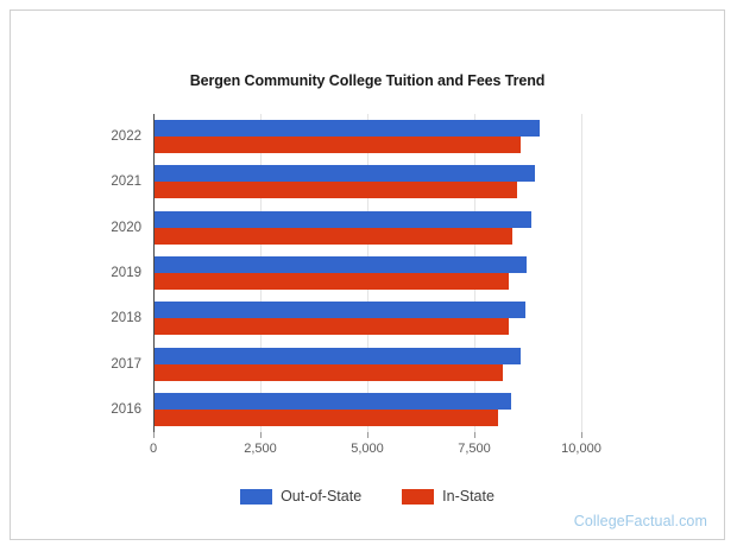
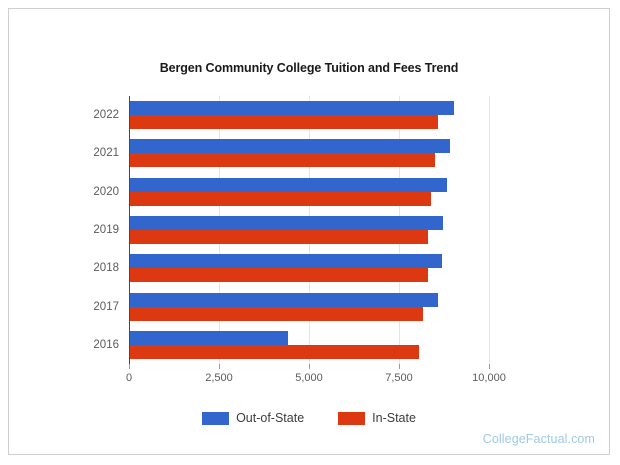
Out-of-State/2016: 8300 -> 4400
